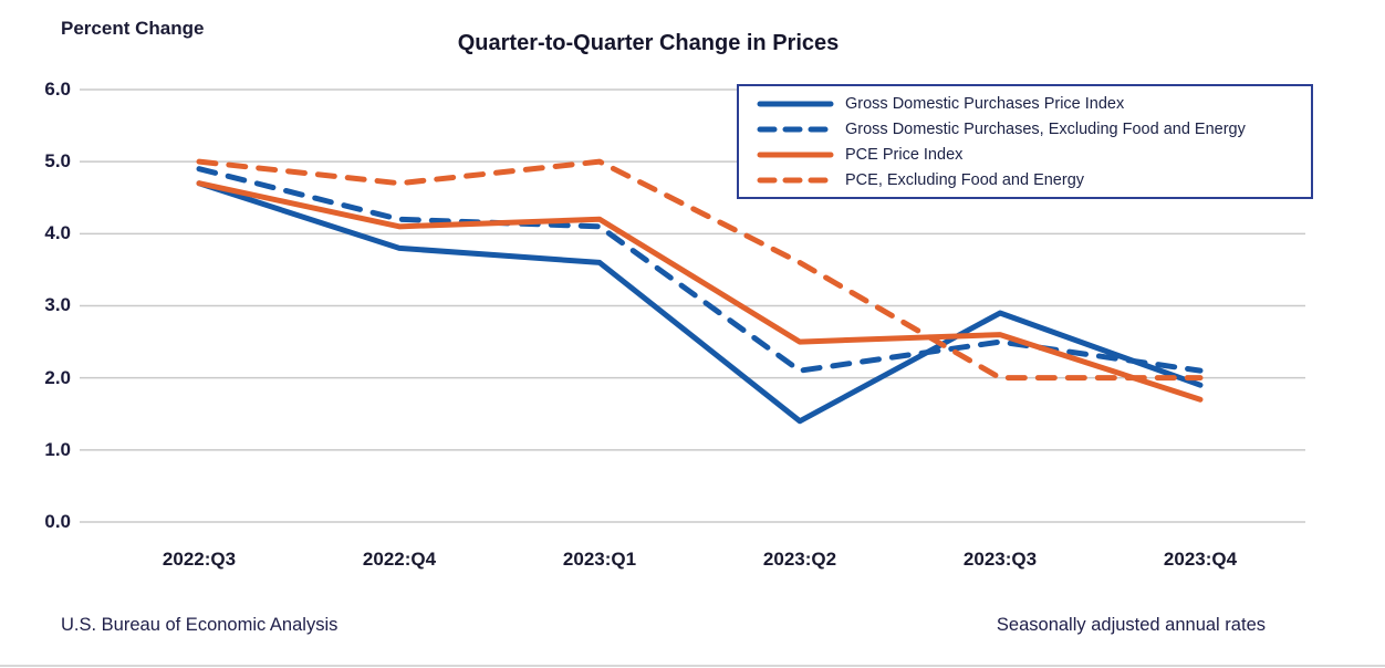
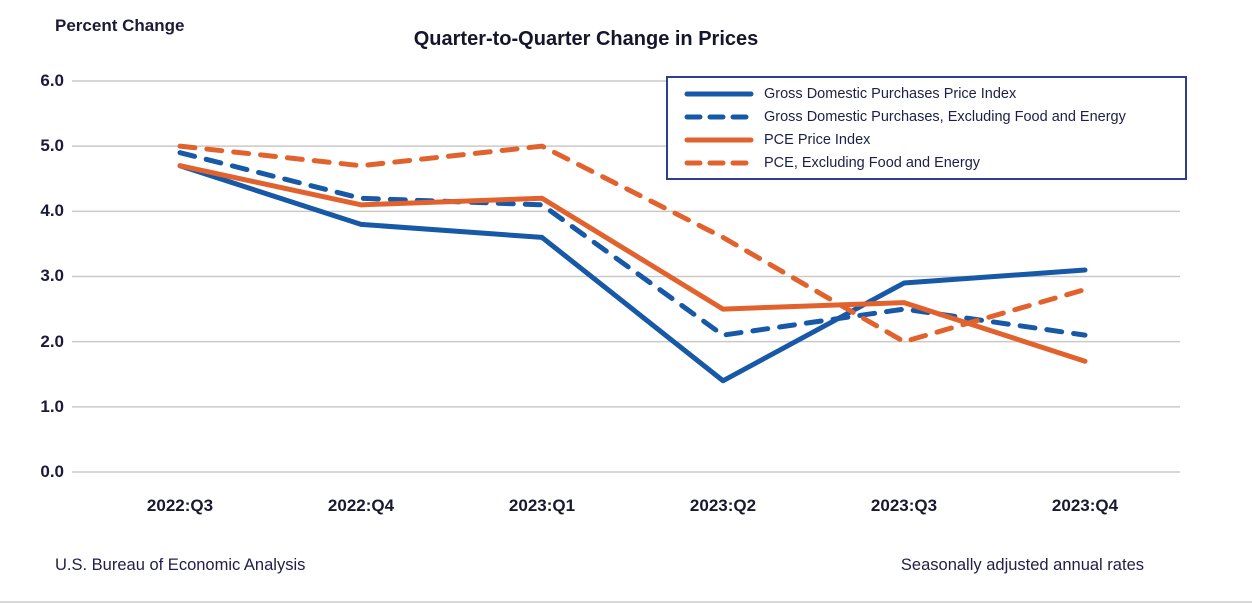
Gross Domestic Purchases Price Index/2023:Q4: 1.9 -> 3.1
PCE, Excluding Food and Energy/2023:Q4: 2.0 -> 2.8
